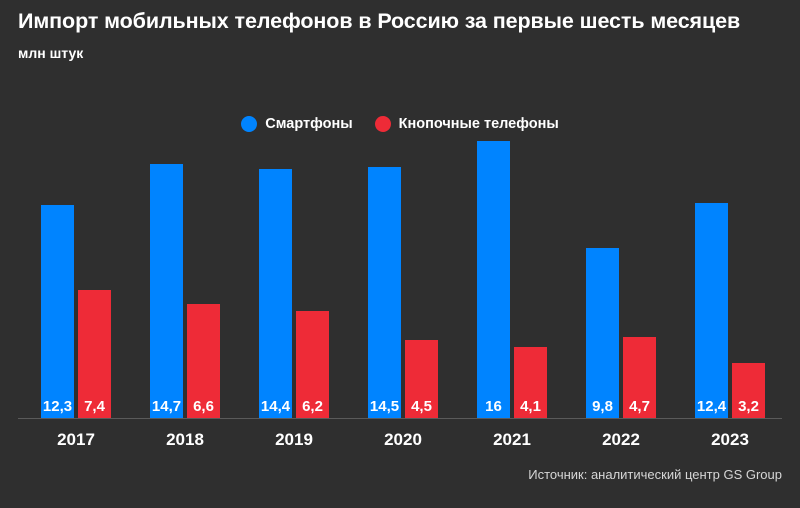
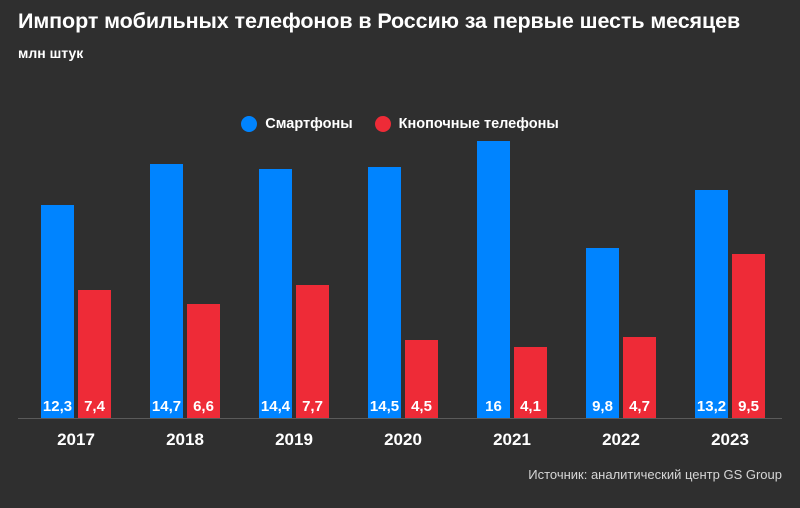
Кнопочные телефоны/2019: 6,2 -> 7,7
Смартфоны/2023: 12,4 -> 13,2
Кнопочные телефоны/2023: 3,2 -> 9,5
